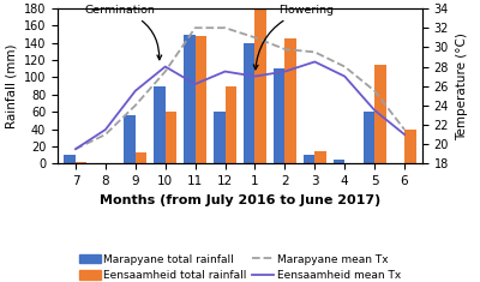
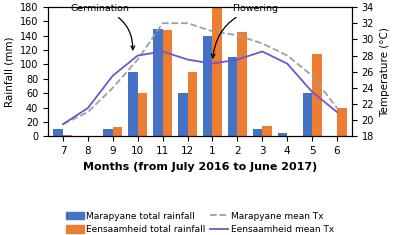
Marapyane total rainfall/9: 56 -> 10
Eensaamheid mean Tx/11: 26.2 -> 28.5
Marapyane mean Tx/2: 29.8 -> 30.5
